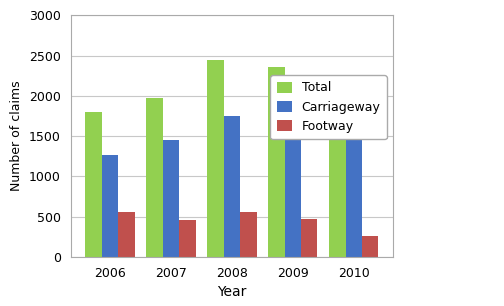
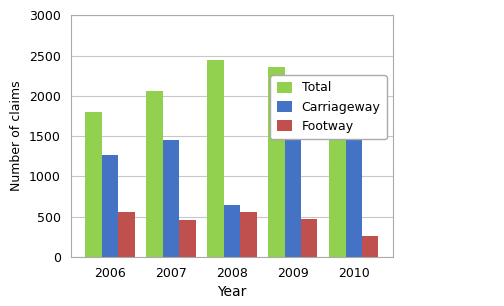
Total/2007: 1970 -> 2060
Carriageway/2008: 1750 -> 640
